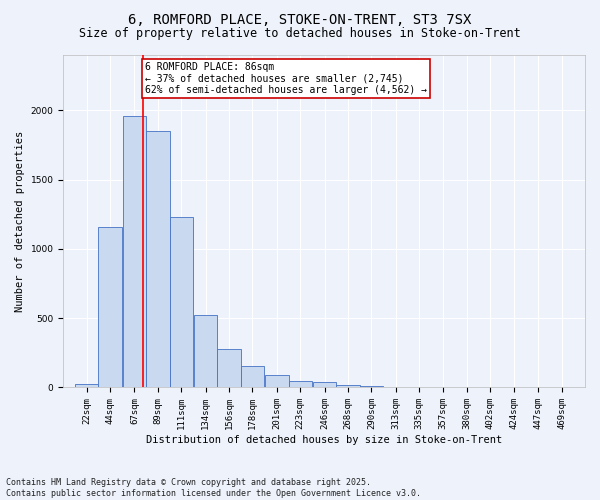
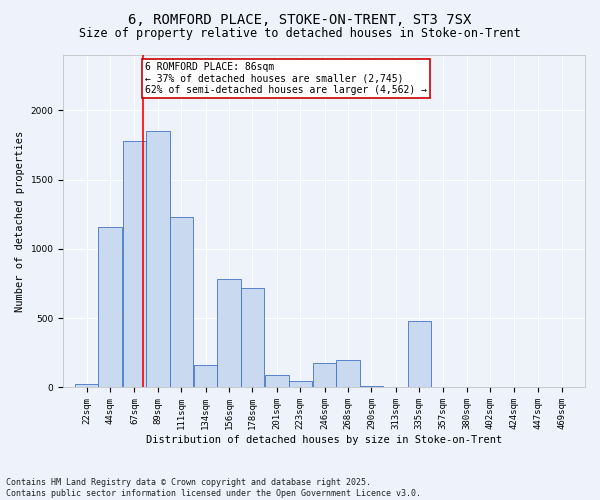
67sqm: 1960 -> 1780
134sqm: 520 -> 160
156sqm: 280 -> 780
178sqm: 160 -> 720
246sqm: 40 -> 180
268sqm: 20 -> 200
335sqm: 0 -> 480
